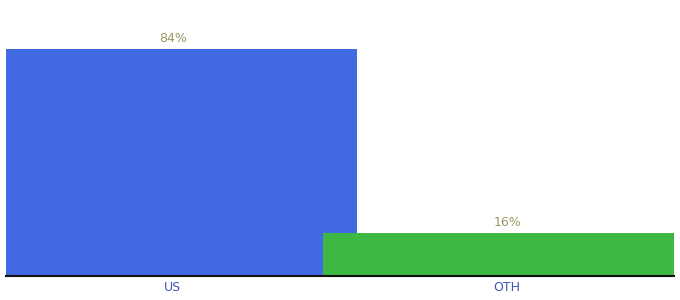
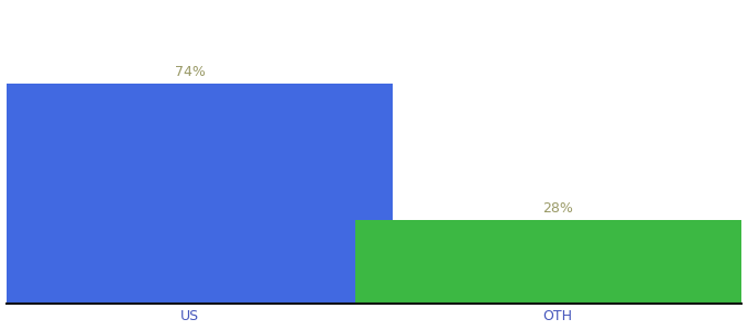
US: 84% -> 74%
OTH: 16% -> 28%
